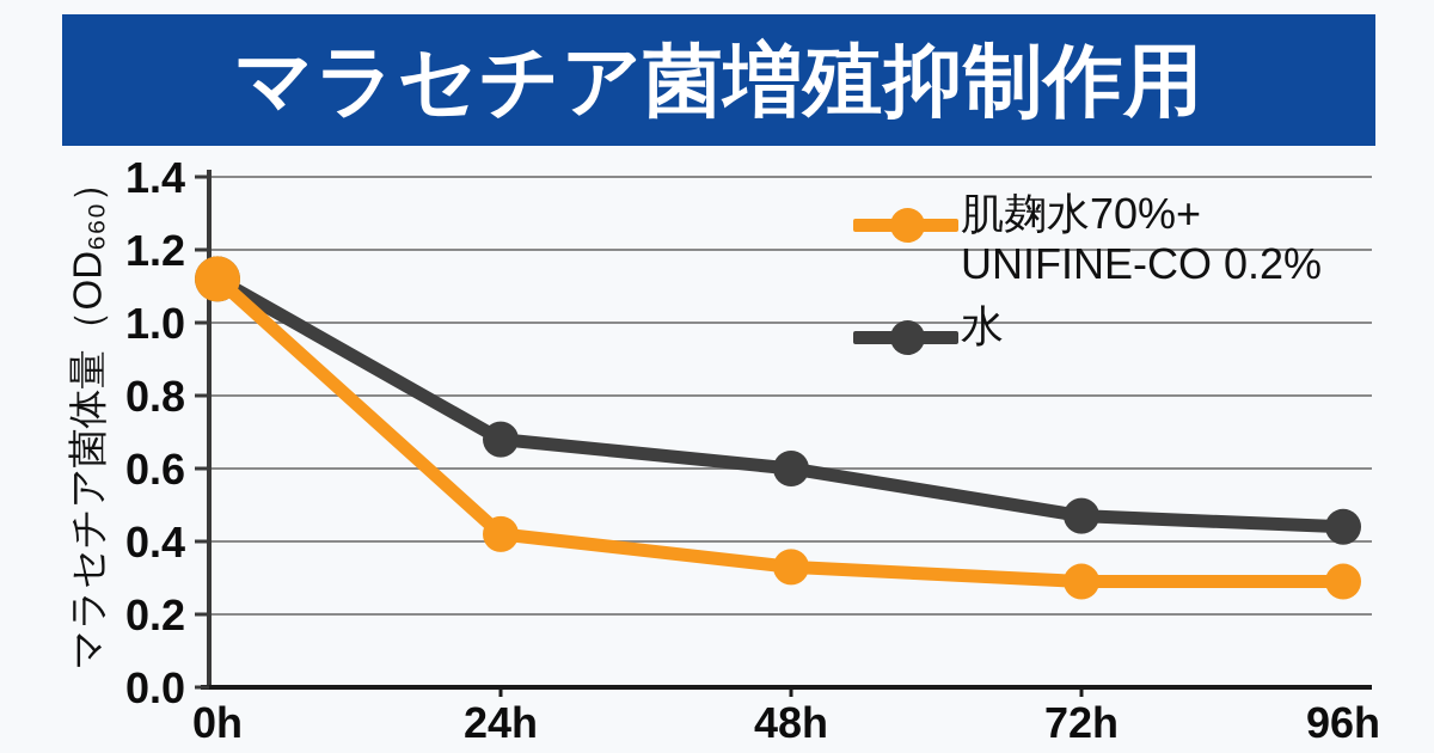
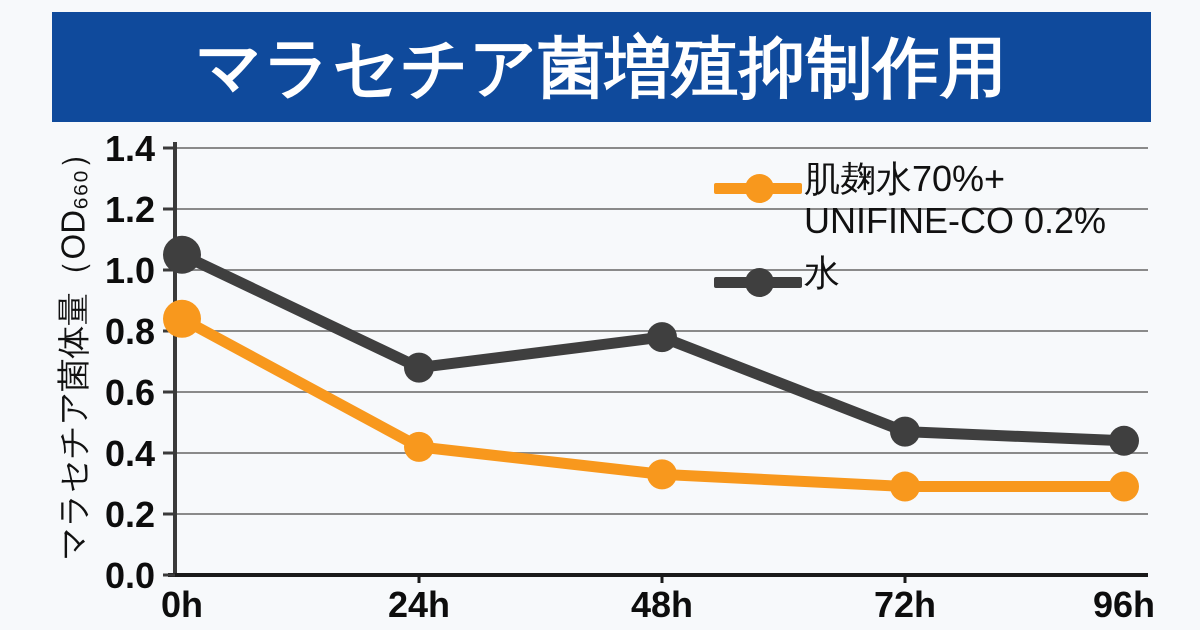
肌麹水70%+ UNIFINE-CO 0.2%/0h: 1.12 -> 0.84
水/0h: 1.12 -> 1.05
水/48h: 0.60 -> 0.78
